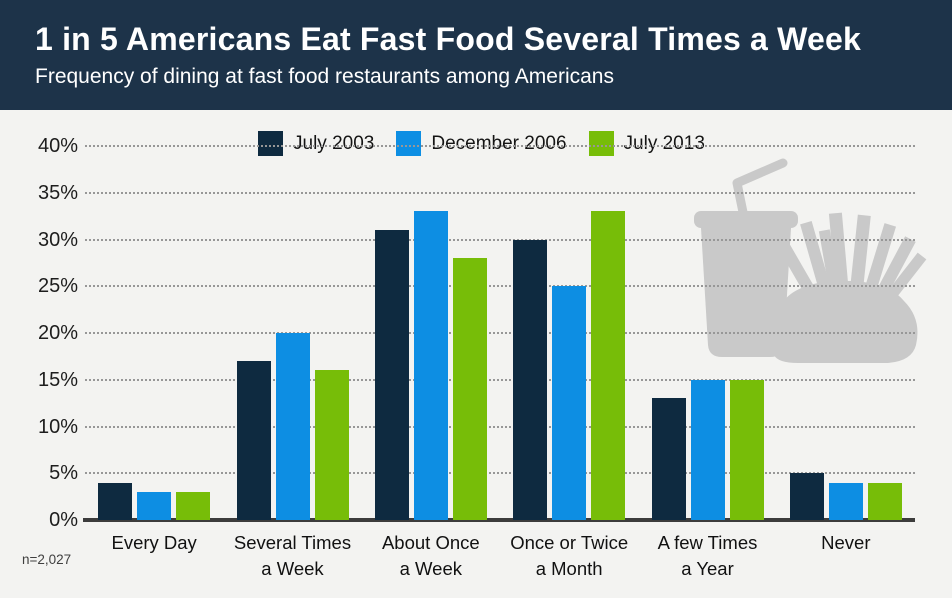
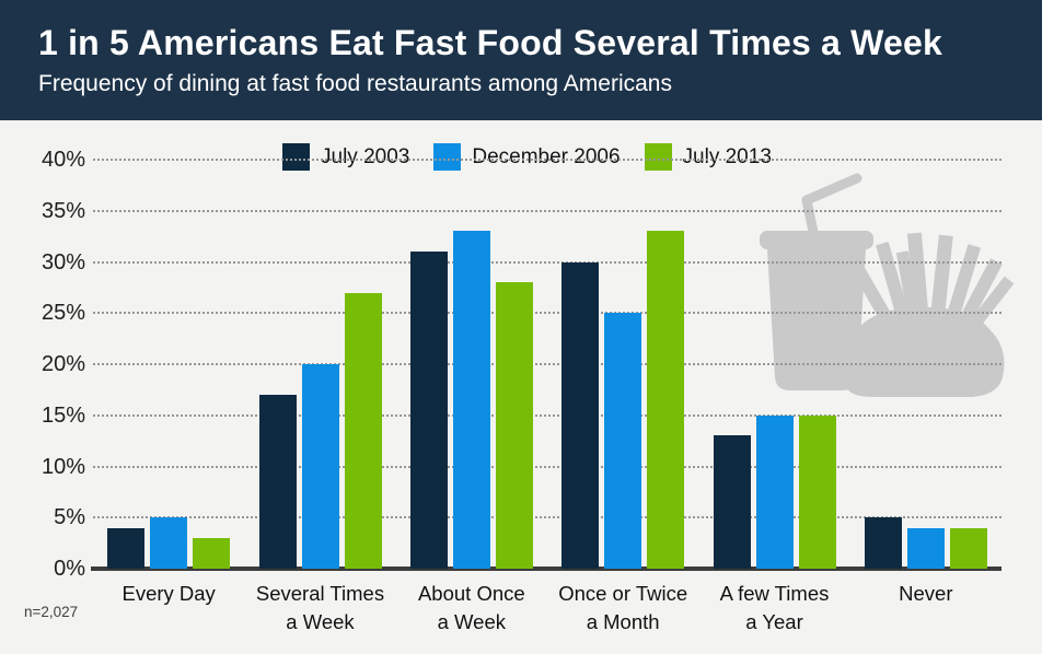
December 2006/Every Day: 3% -> 5%
July 2013/Several Times a Week: 16% -> 27%
